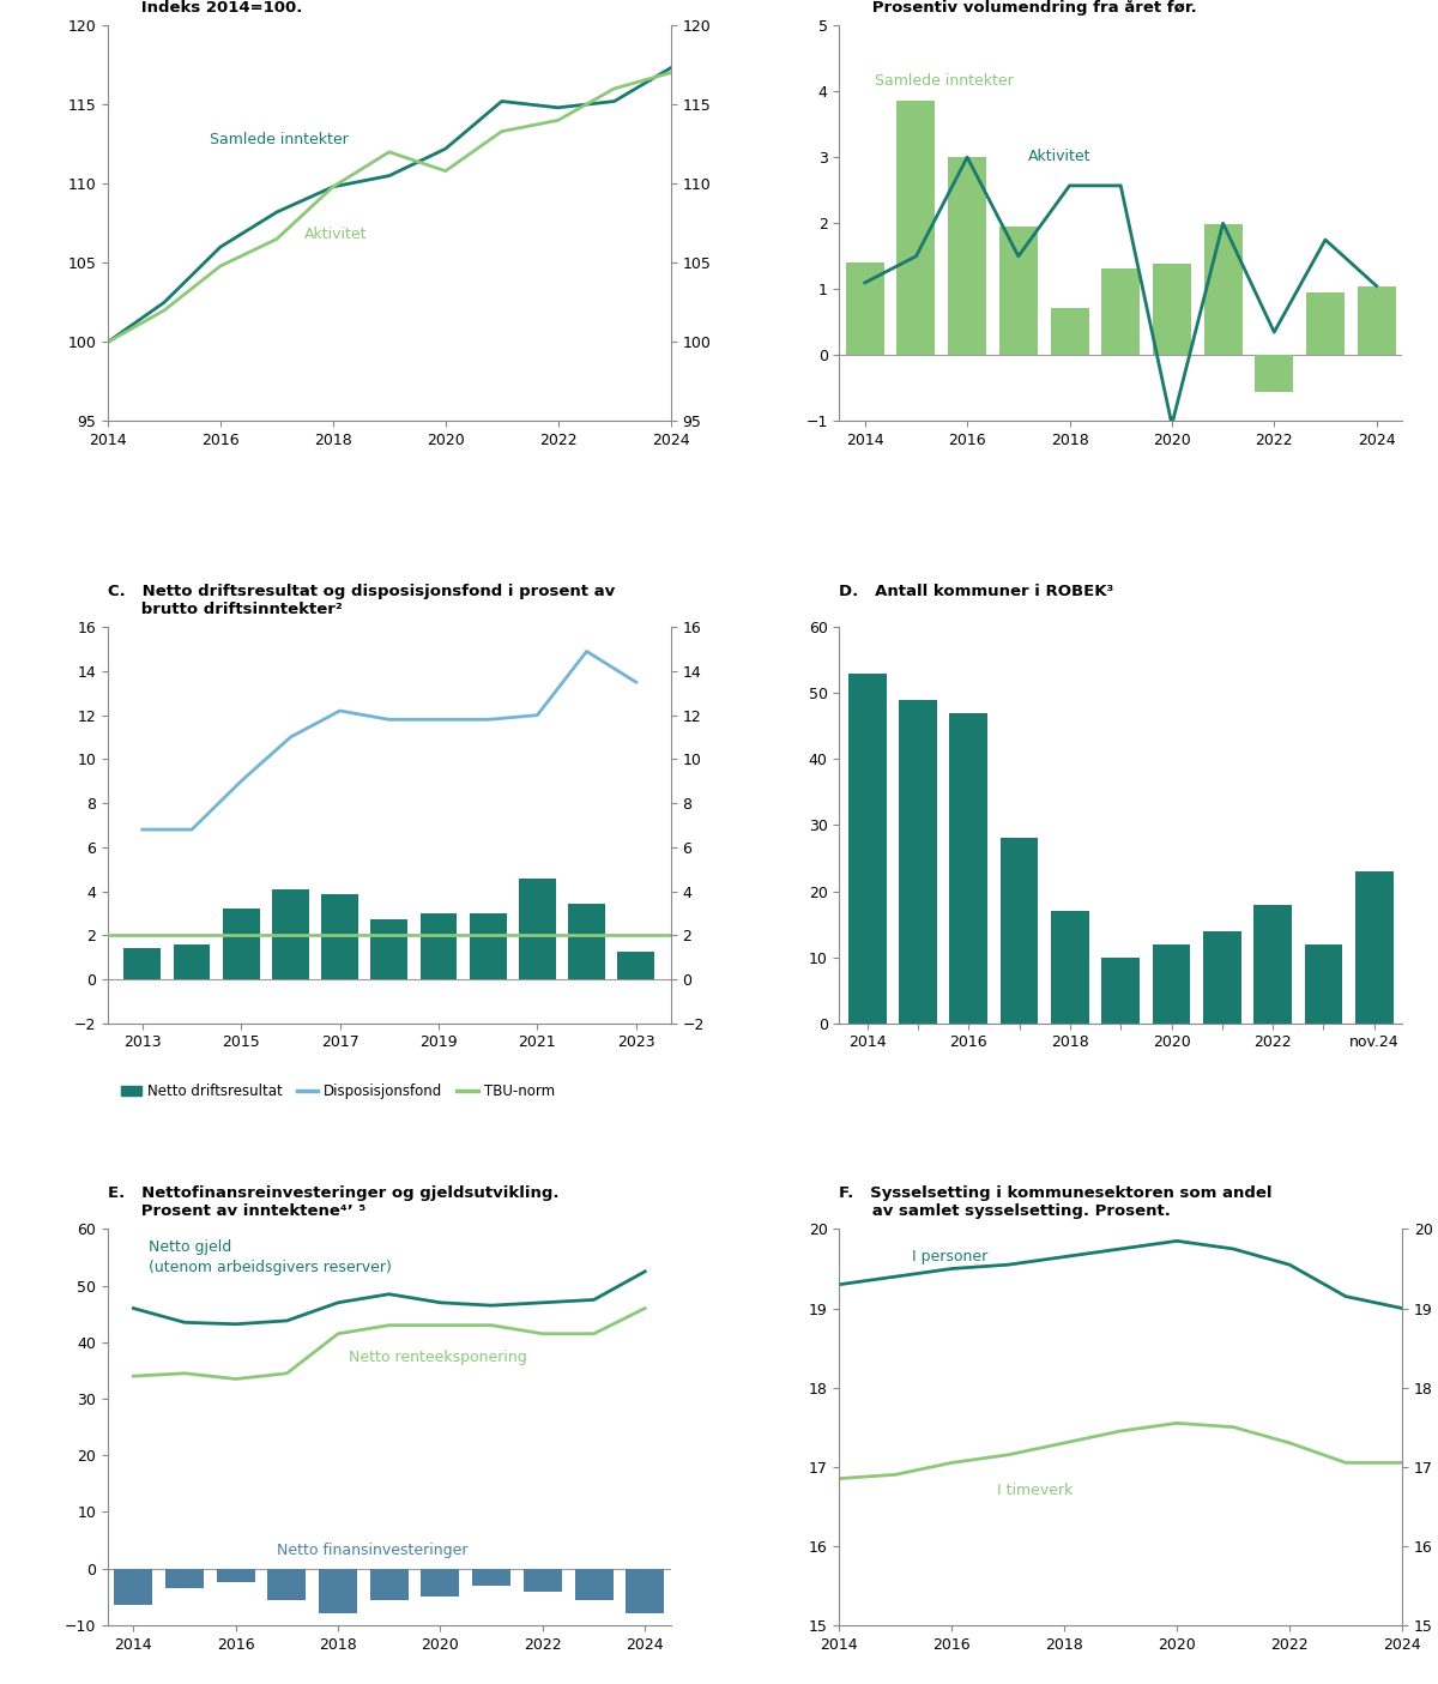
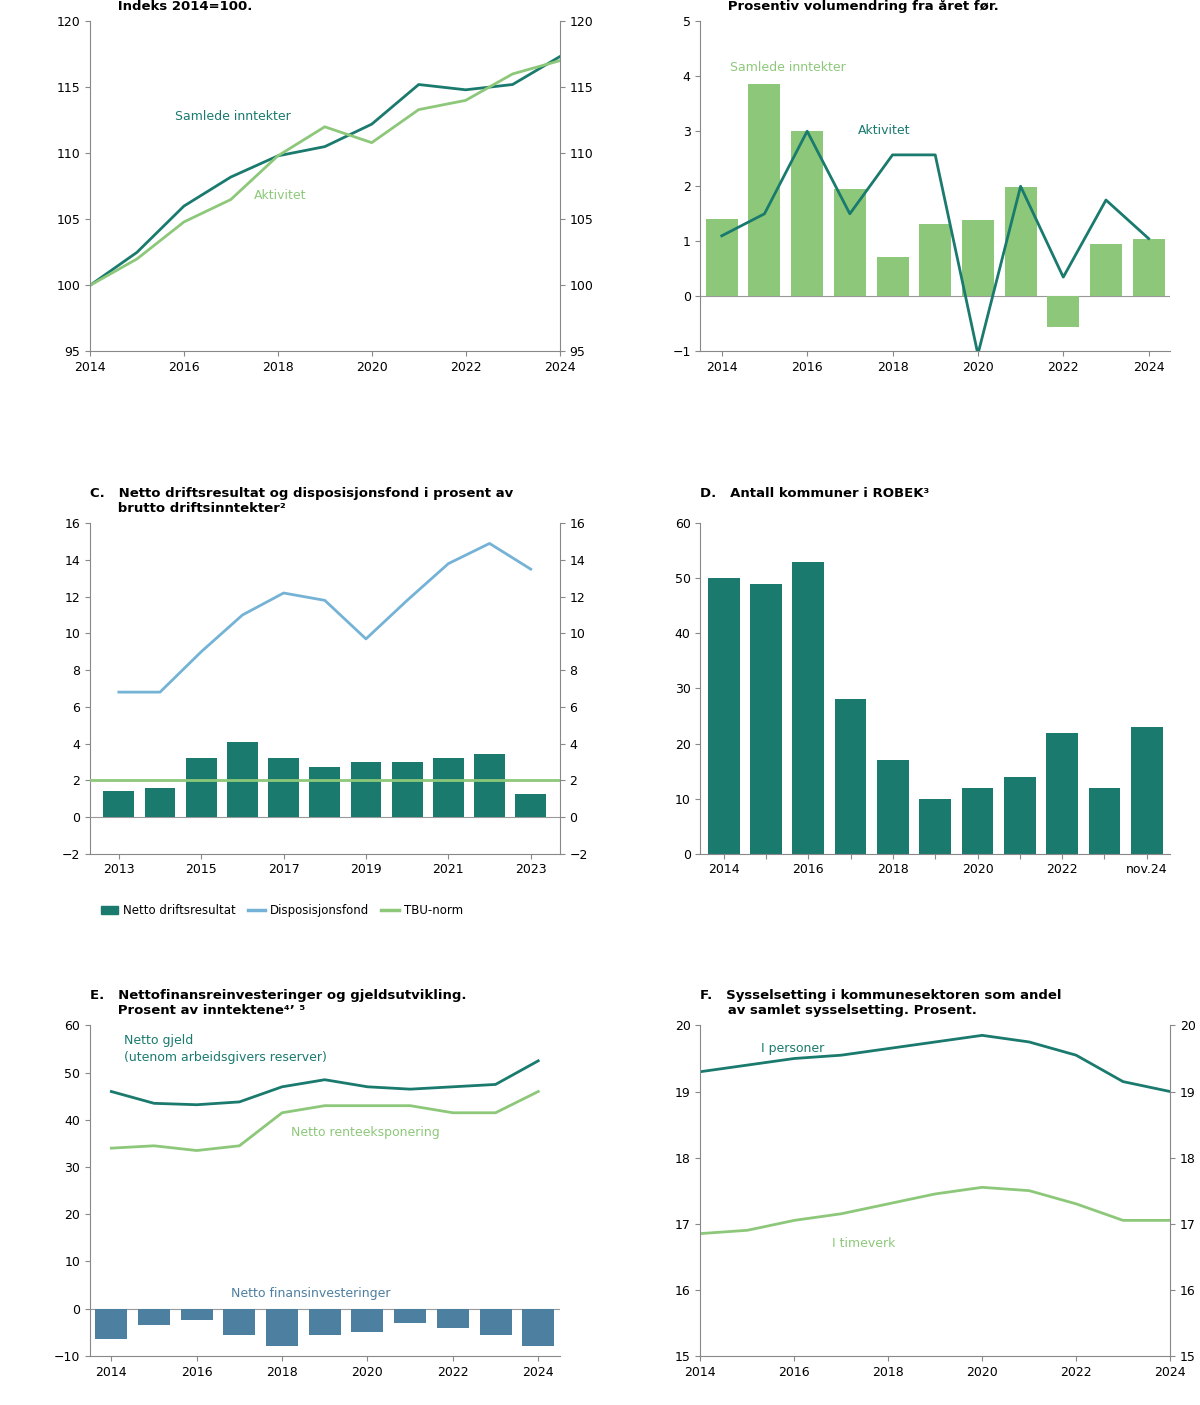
Netto driftsresultat/2017: 3.9 -> 3.2
Disposisjonsfond/2019: 11.8 -> 9.7
Netto driftsresultat/2021: 4.6 -> 3.2
Disposisjonsfond/2021: 12.0 -> 13.8
D. Antall kommuner i ROBEK³/2014: 53 -> 50
D. Antall kommuner i ROBEK³/2016: 47 -> 53
D. Antall kommuner i ROBEK³/2022: 18 -> 22
